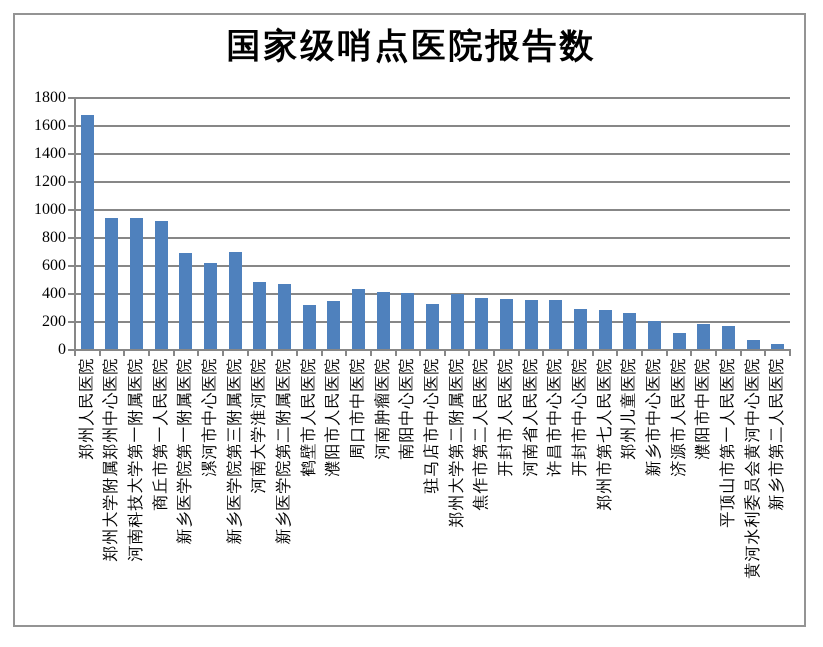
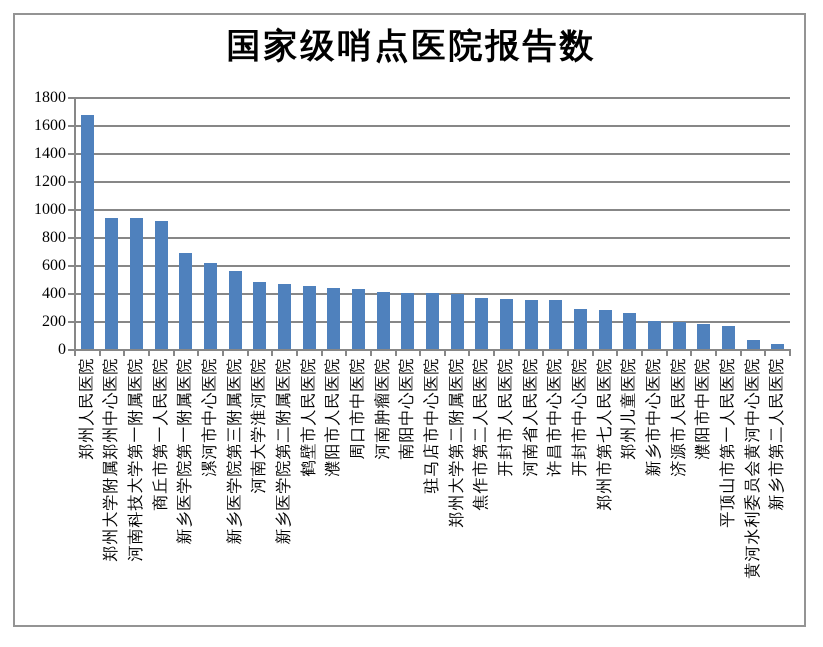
新乡医学院第三附属医院: 700 -> 560
鹤壁市人民医院: 320 -> 460
濮阳市人民医院: 350 -> 440
驻马店市中心医院: 330 -> 400
济源市人民医院: 120 -> 200
